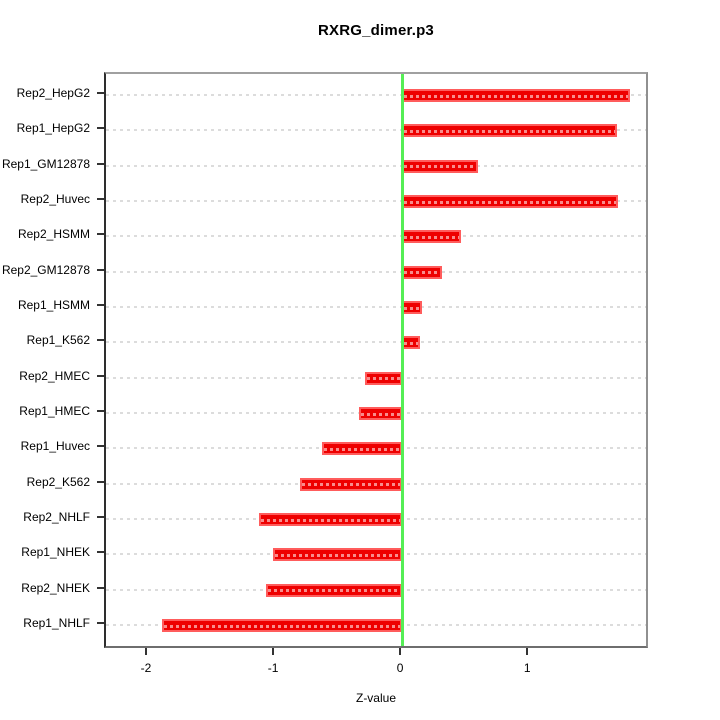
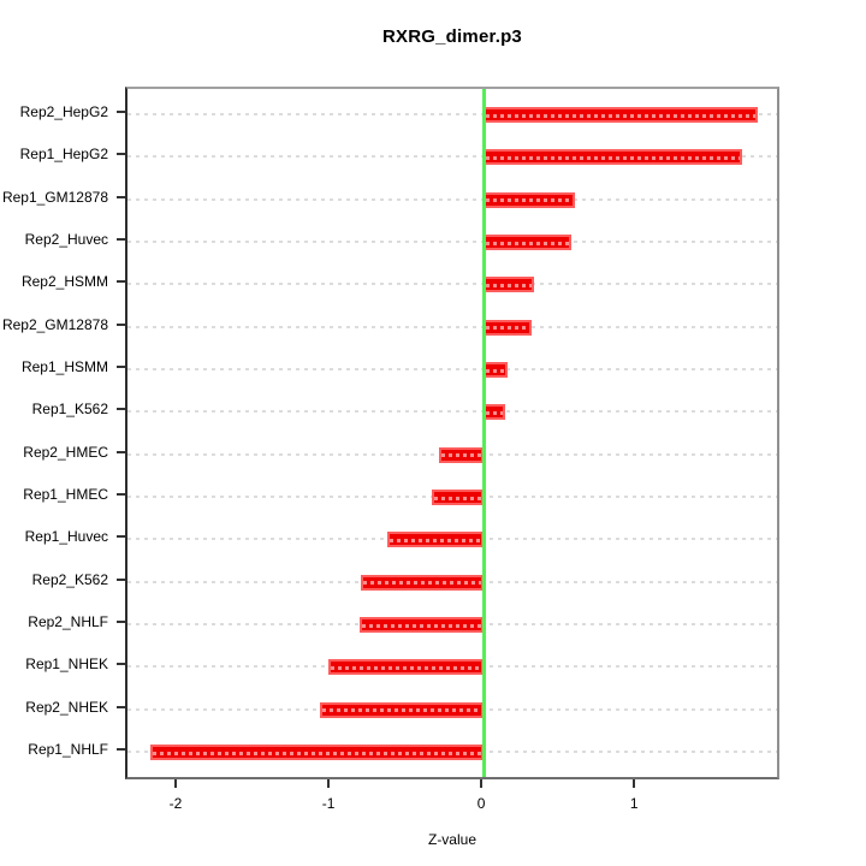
Rep2_Huvec: 1.70 -> 0.57
Rep2_HSMM: 0.46 -> 0.33
Rep2_NHLF: -1.13 -> -0.81
Rep1_NHLF: -1.89 -> -2.18
